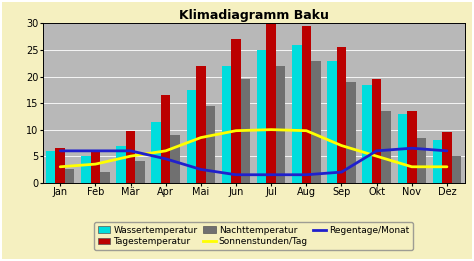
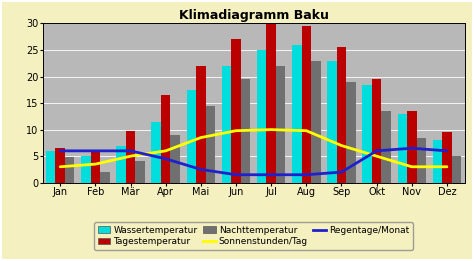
Nachttemperatur/Jan: 2.5 -> 4.8
